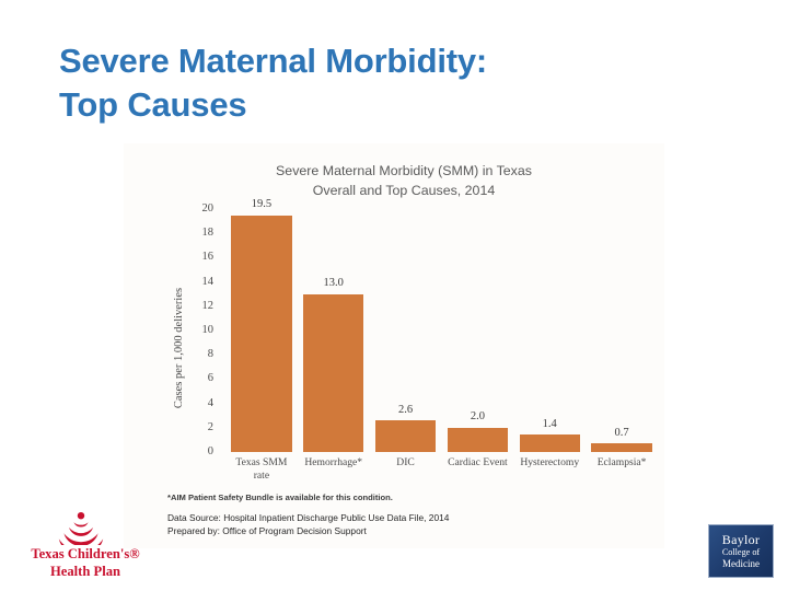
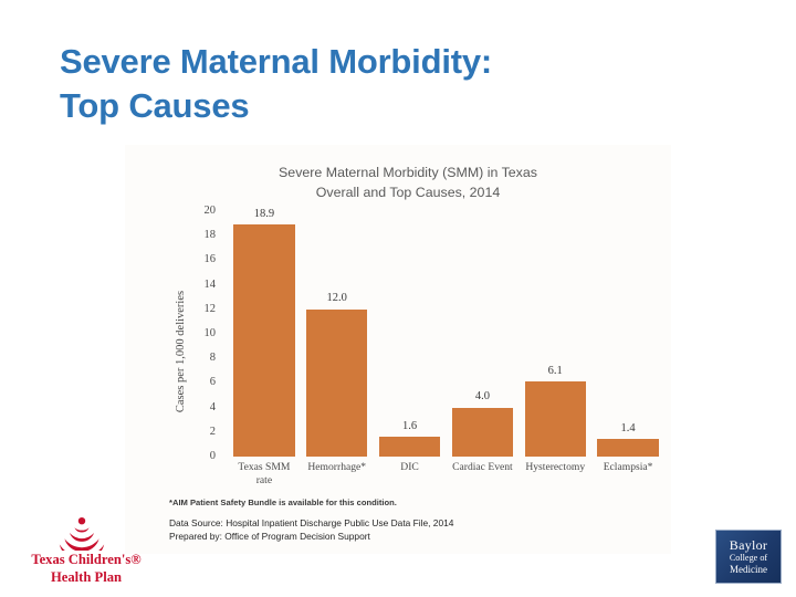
Texas SMM rate: 19.5 -> 18.9
Hemorrhage*: 13.0 -> 12.0
DIC: 2.6 -> 1.6
Cardiac Event: 2.0 -> 4.0
Hysterectomy: 1.4 -> 6.1
Eclampsia*: 0.7 -> 1.4
